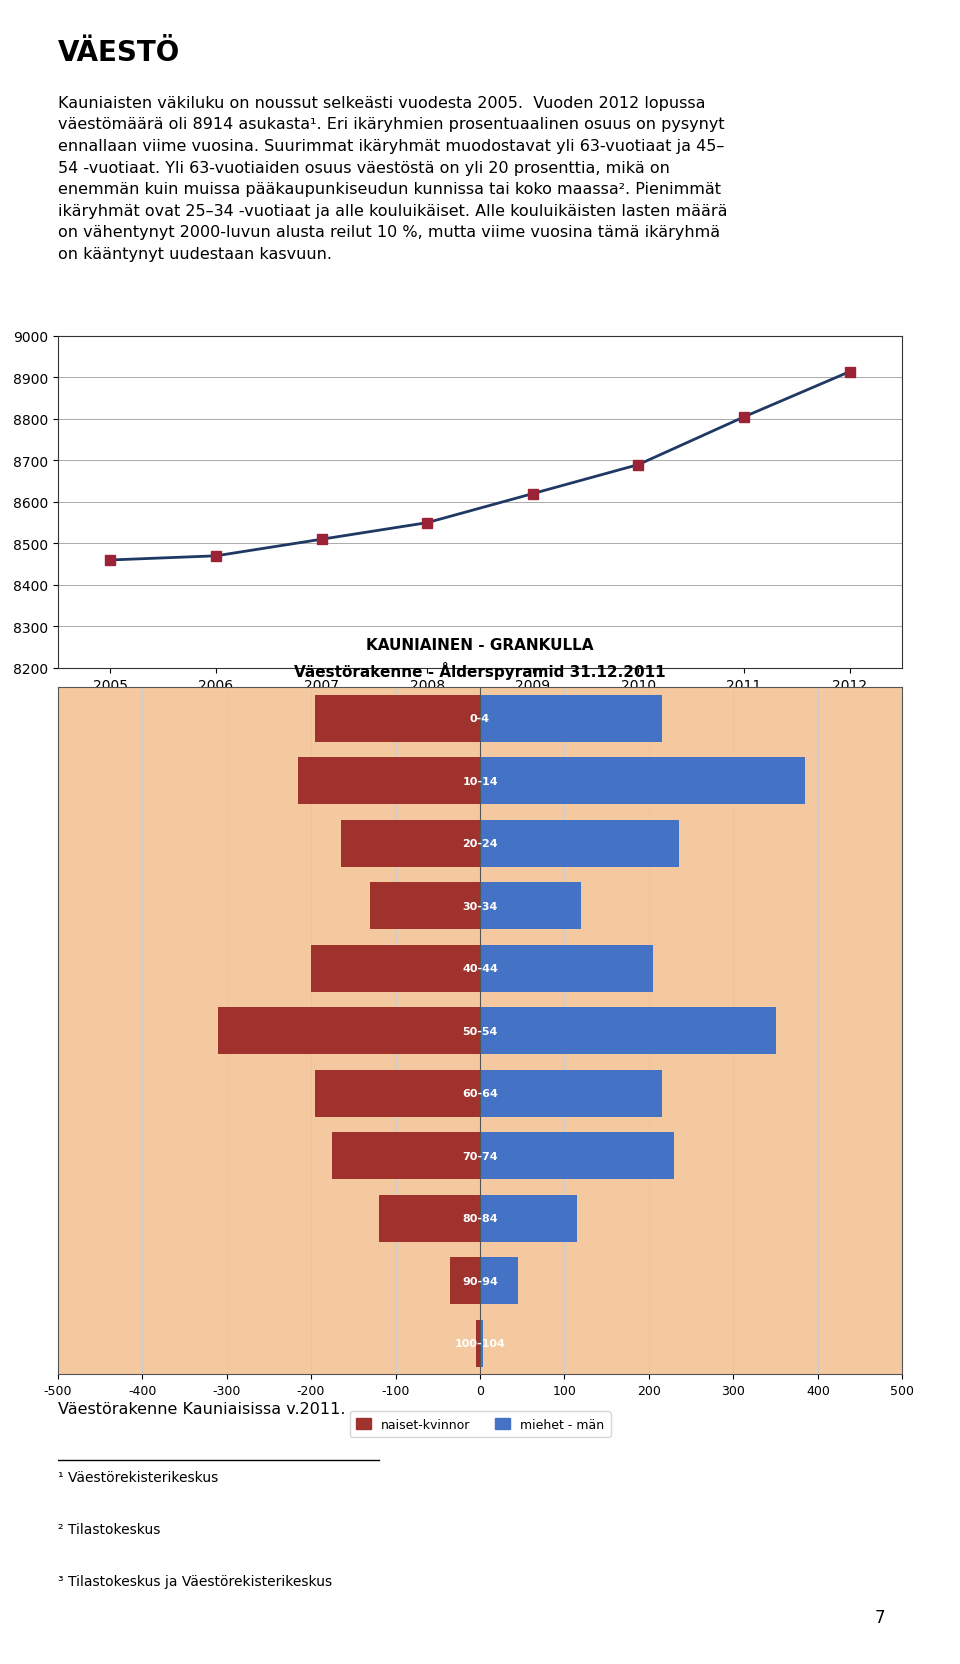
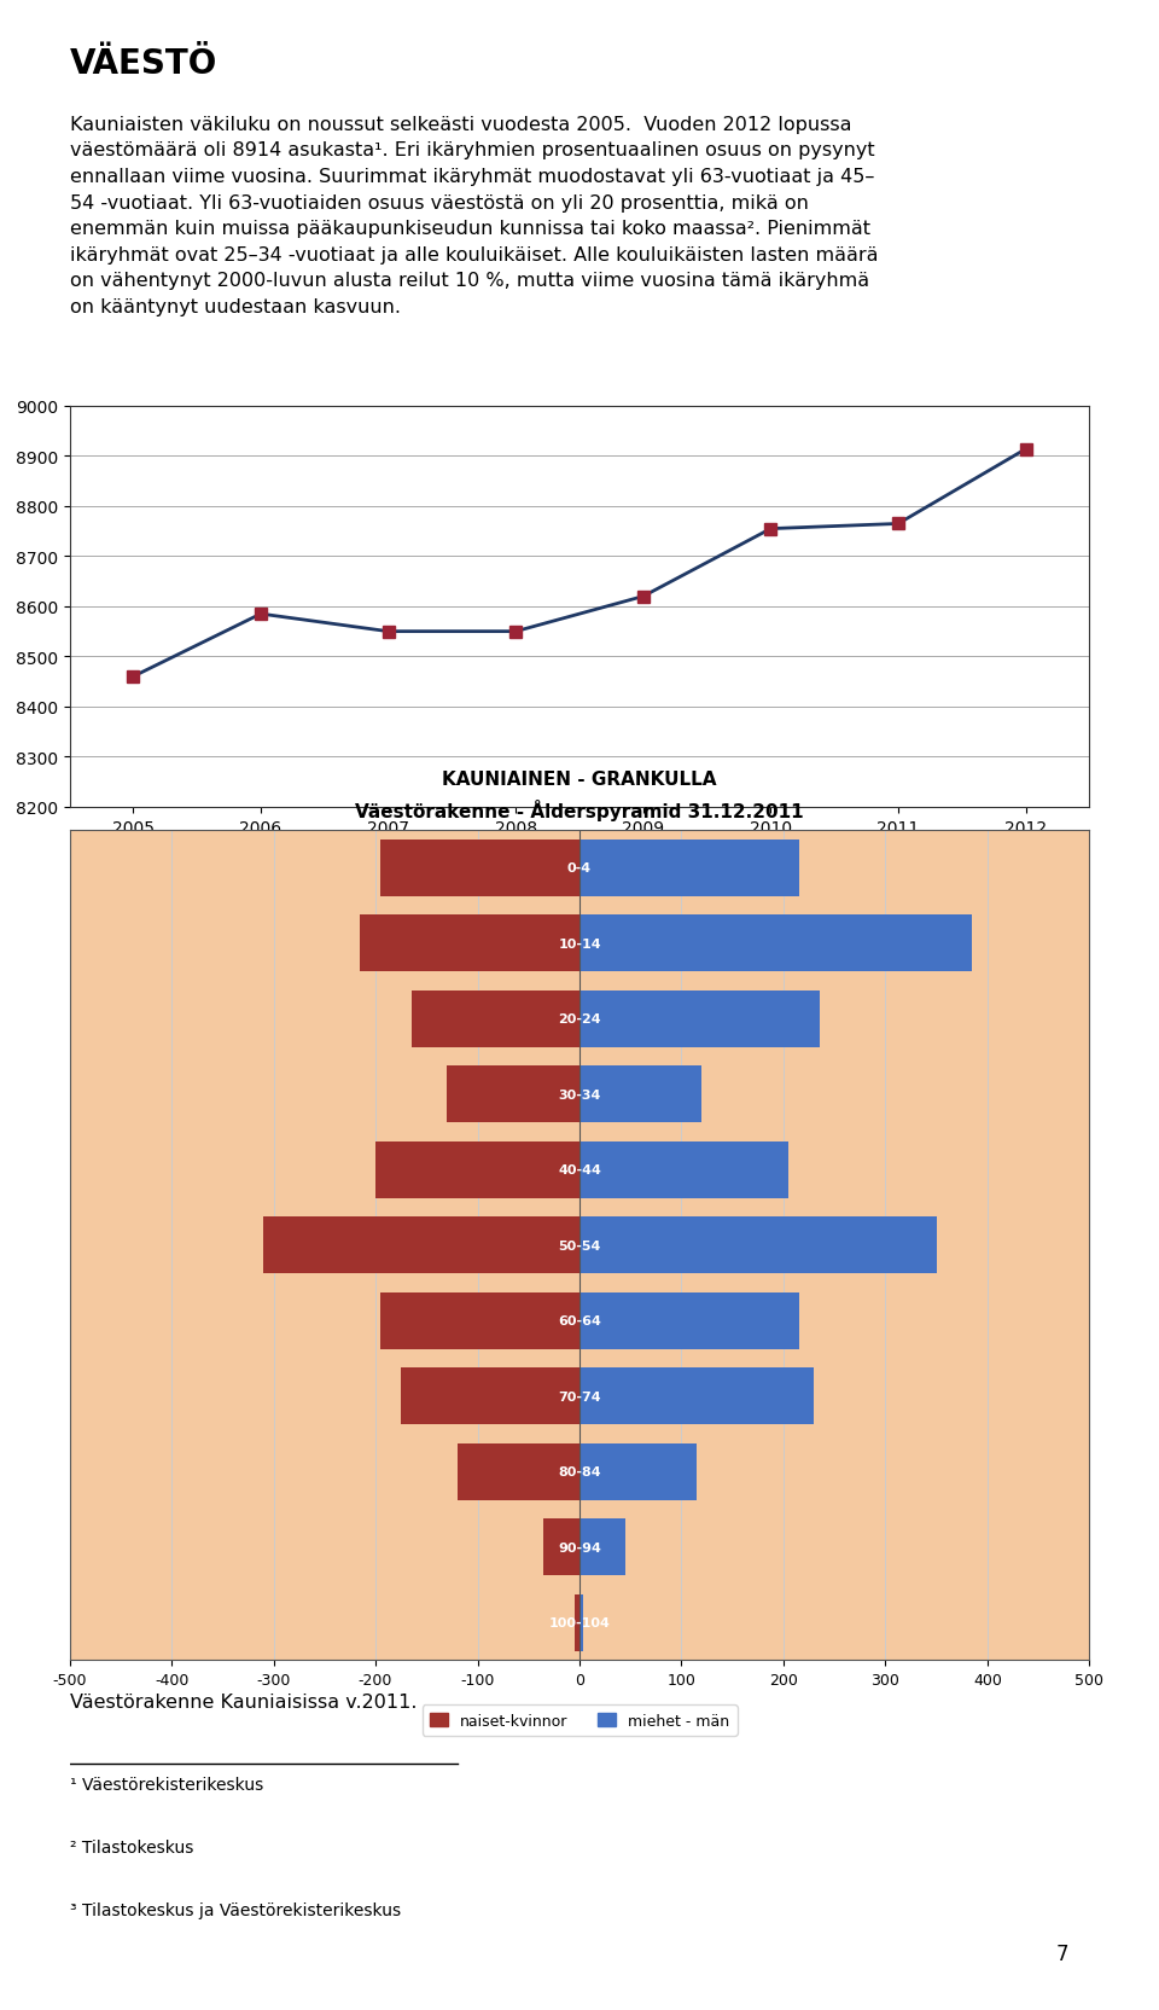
2006: 8470 -> 8585
2007: 8510 -> 8550
2010: 8690 -> 8755
2011: 8805 -> 8765
